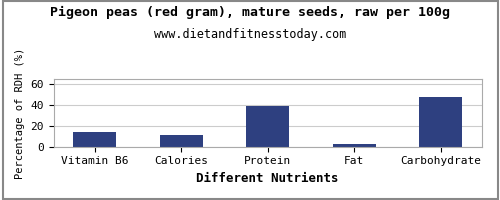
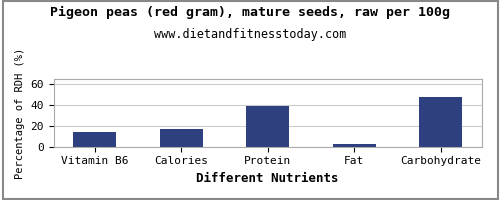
Calories: 11 -> 17
